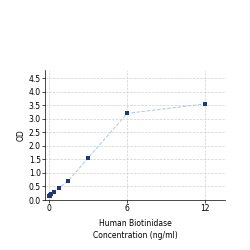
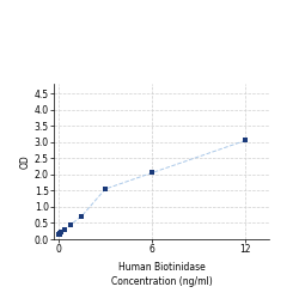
6: 3.20 -> 2.05
12: 3.55 -> 3.05
